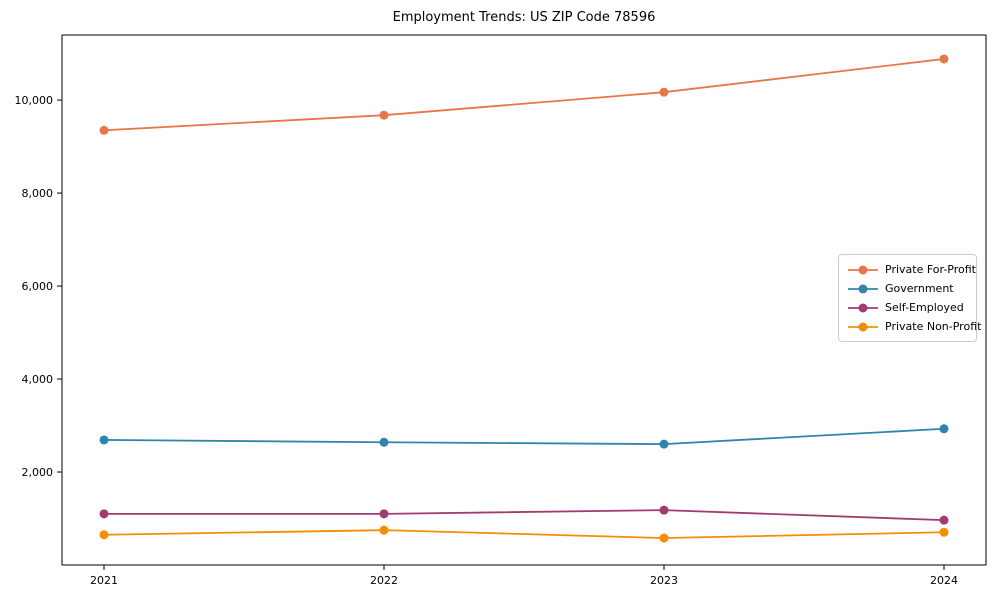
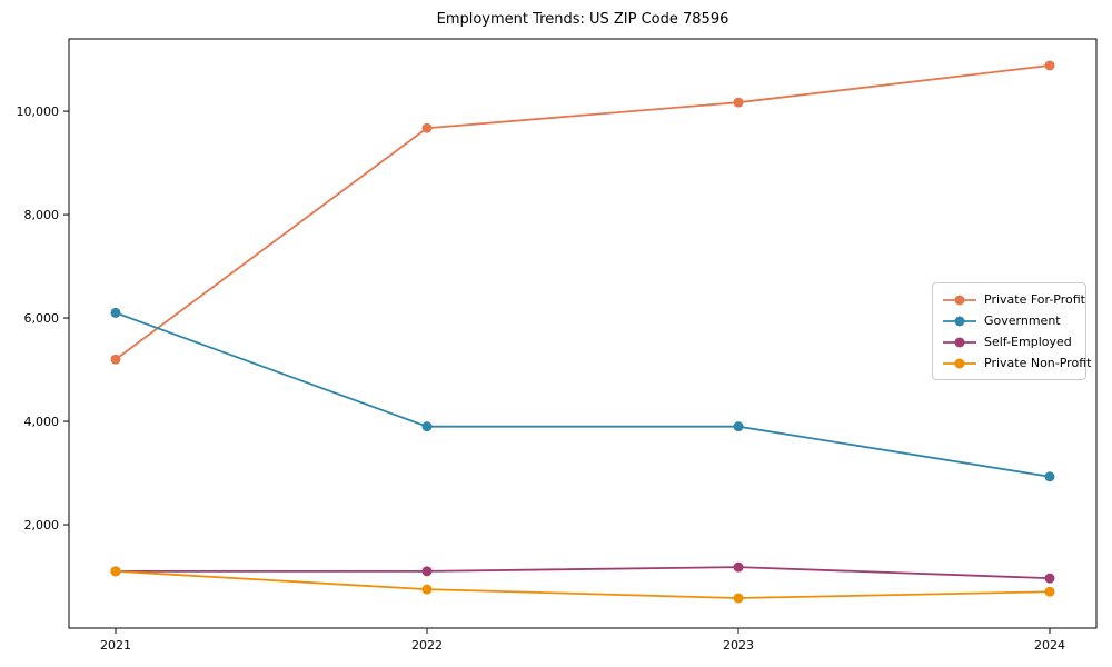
Private For-Profit/2021: 9400 -> 5200
Government/2021: 2700 -> 6100
Private Non-Profit/2021: 600 -> 1100
Government/2022: 2600 -> 3900
Government/2023: 2600 -> 3900
